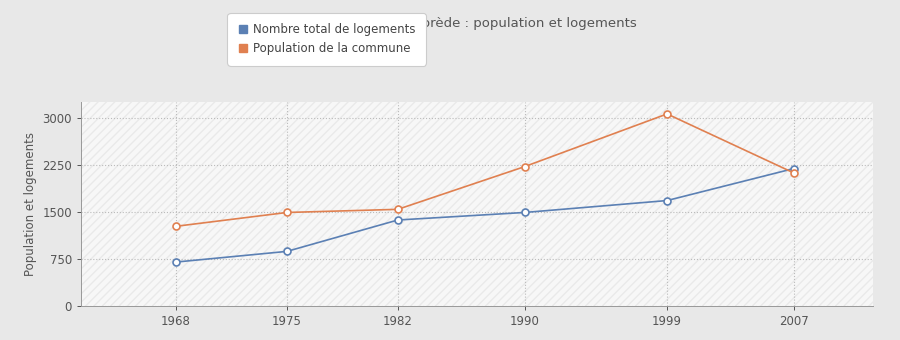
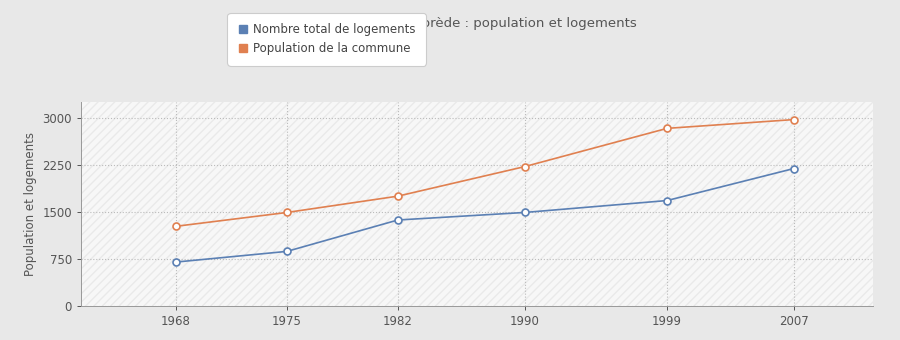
Population de la commune/1982: 1540 -> 1750
Population de la commune/1999: 3060 -> 2830
Population de la commune/2007: 2120 -> 2970
